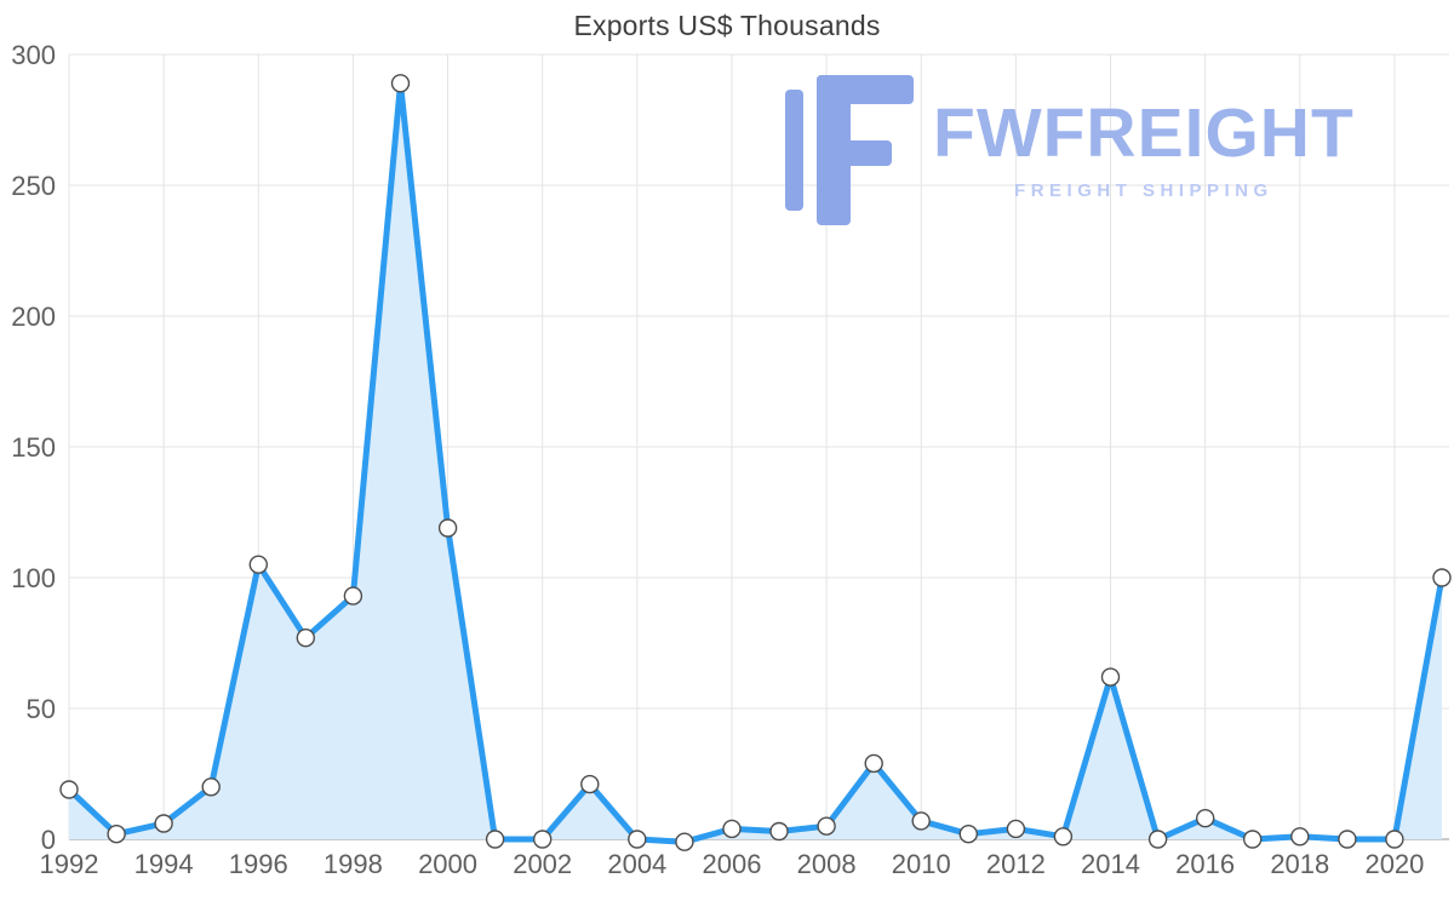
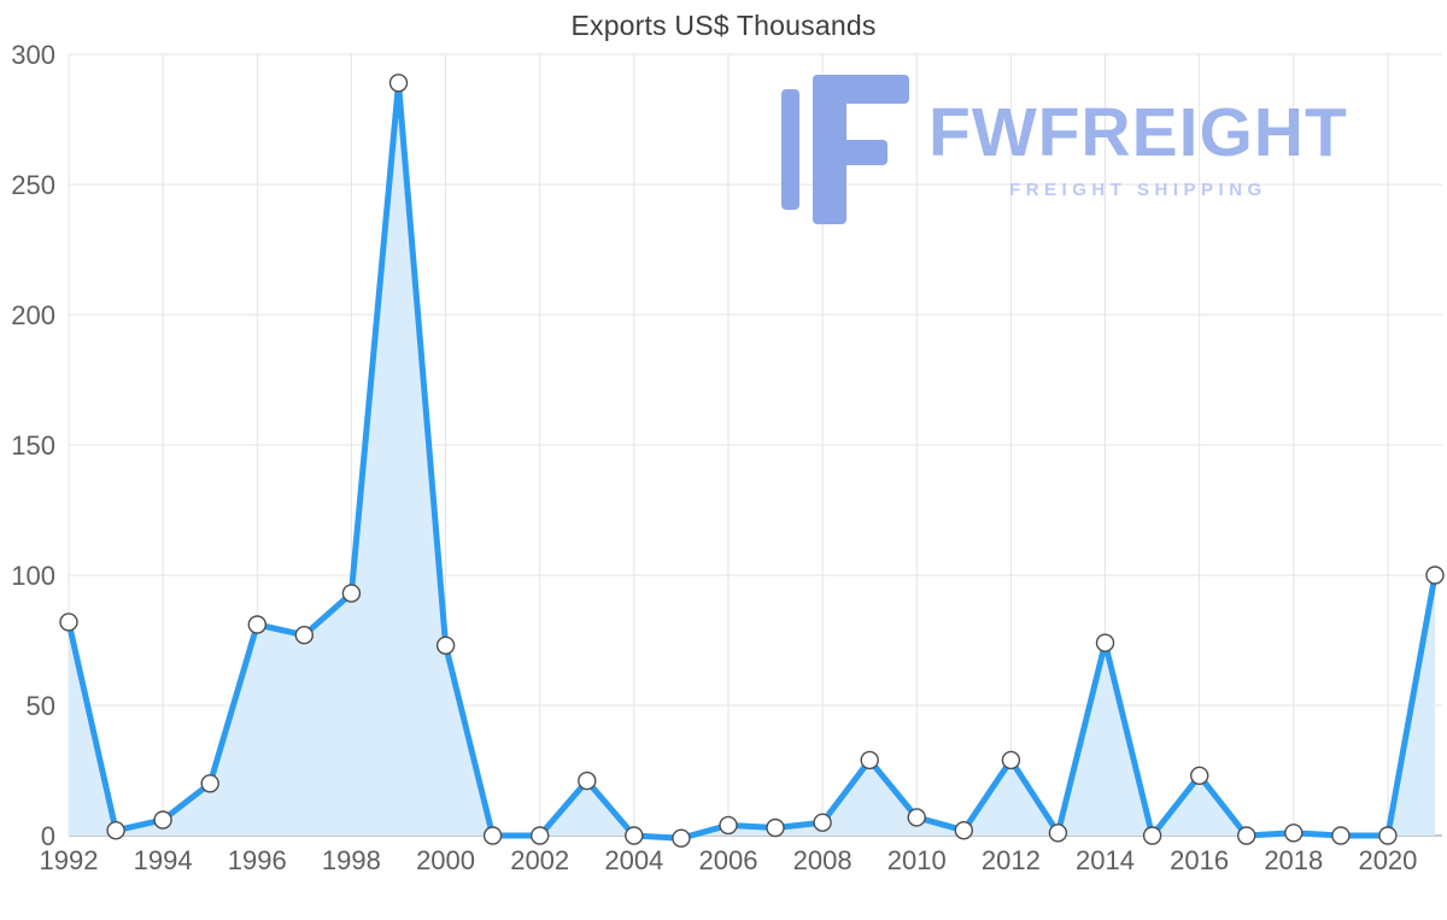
1992: 19 -> 82
1996: 105 -> 81
2000: 119 -> 73
2012: 4 -> 29
2014: 62 -> 74
2016: 8 -> 23
